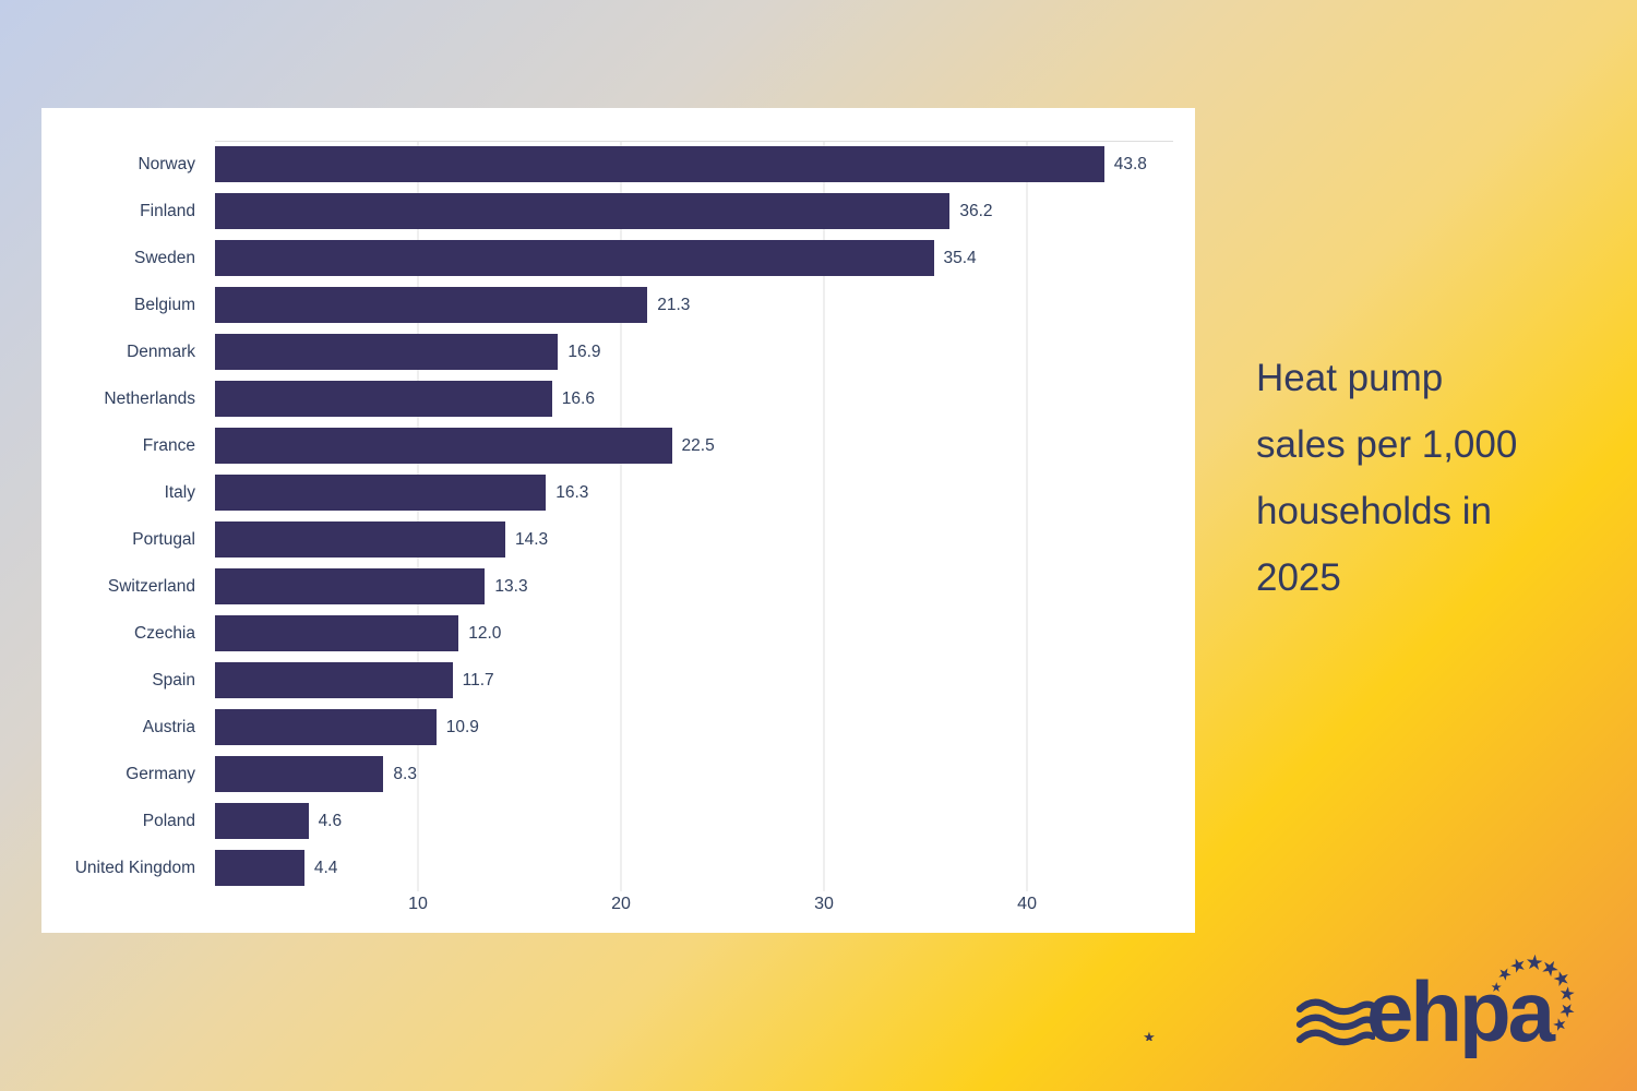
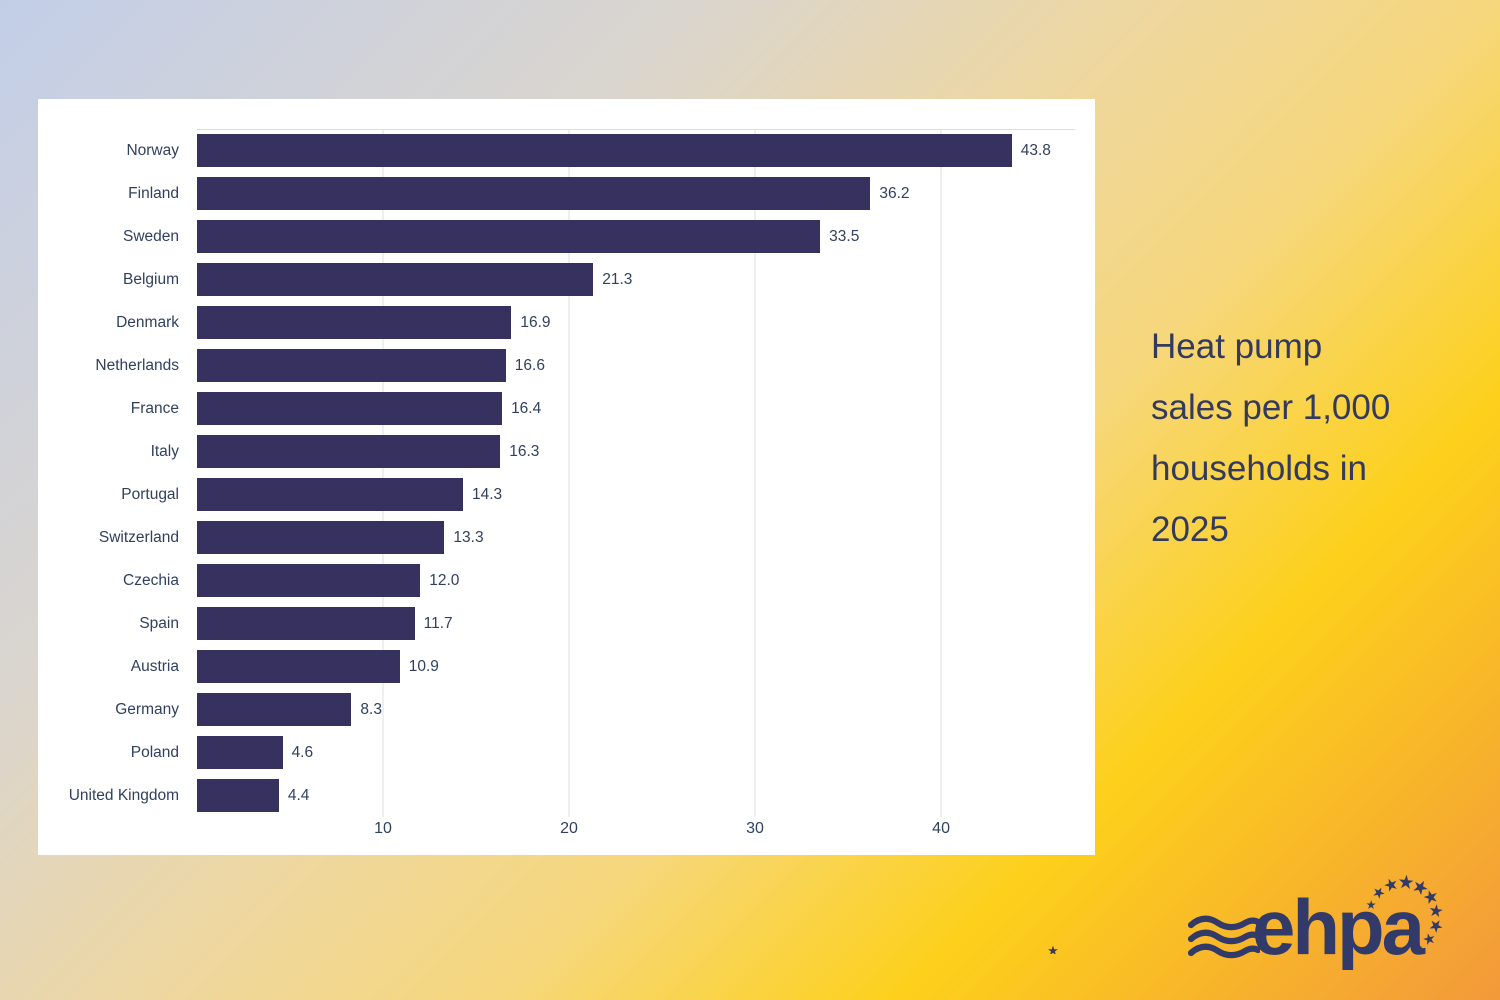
Sweden: 35.4 -> 33.5
France: 22.5 -> 16.4
